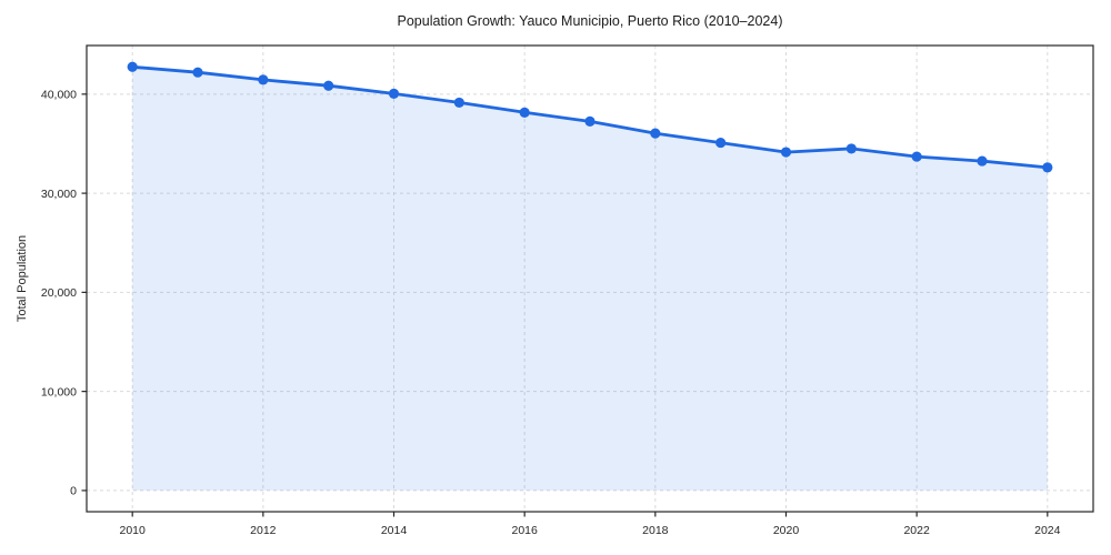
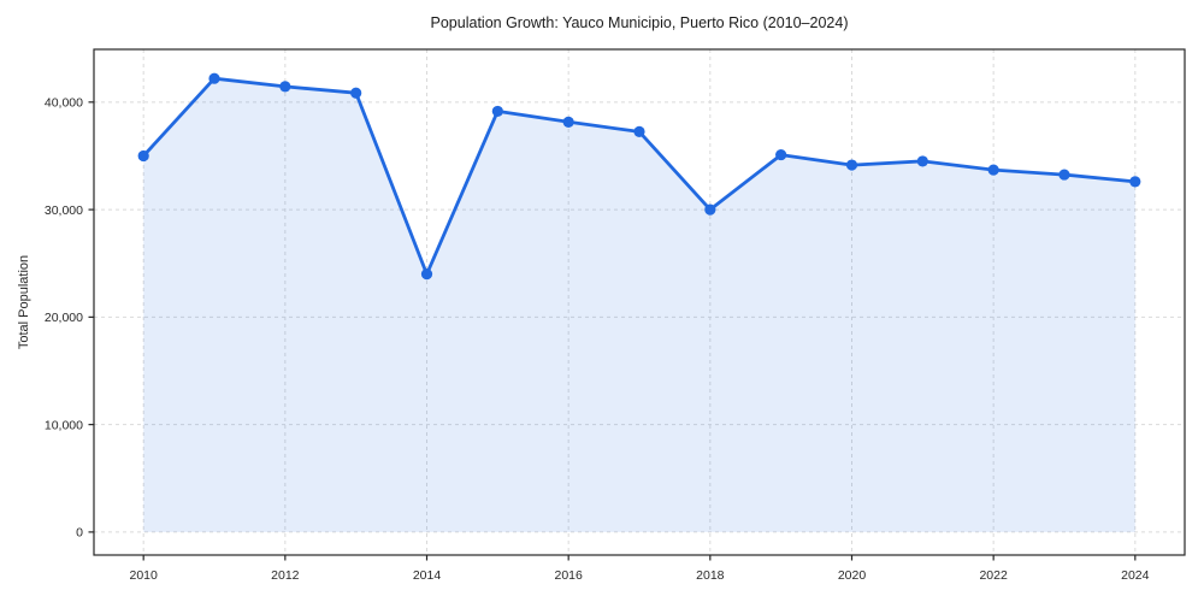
2010: 43000 -> 35000
2014: 40000 -> 24000
2018: 36000 -> 30000
